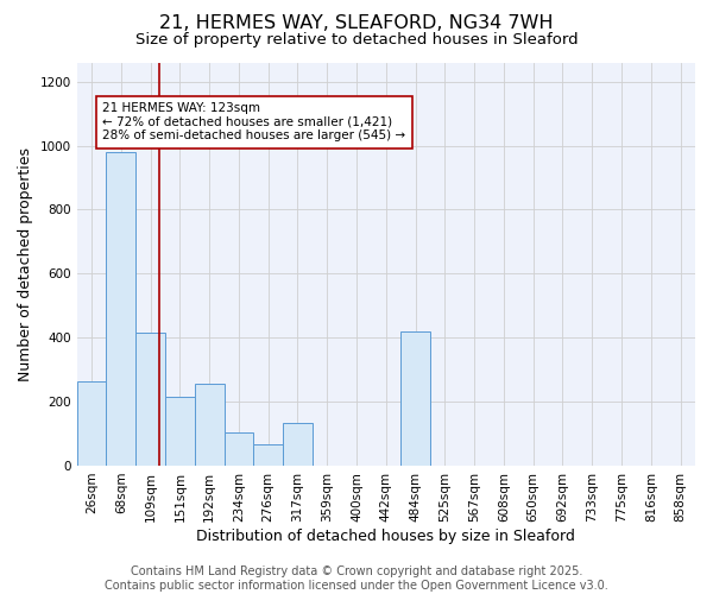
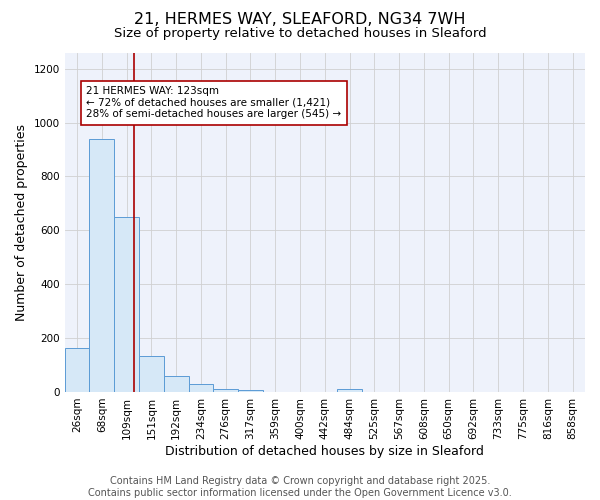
26sqm: 265 -> 163
68sqm: 980 -> 940
109sqm: 415 -> 650
151sqm: 215 -> 135
192sqm: 255 -> 60
234sqm: 105 -> 30
276sqm: 65 -> 12
317sqm: 135 -> 7
484sqm: 420 -> 10
